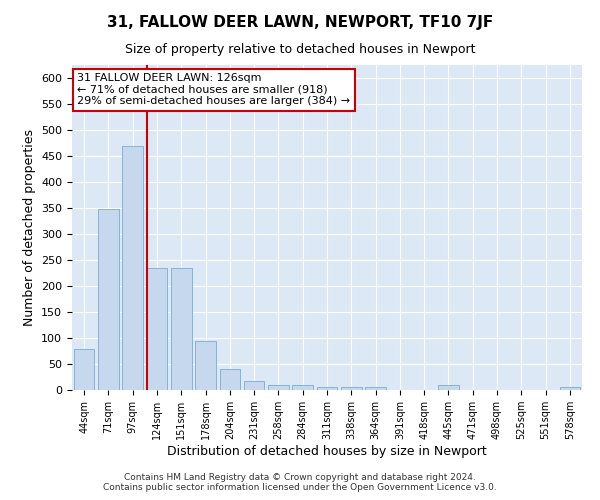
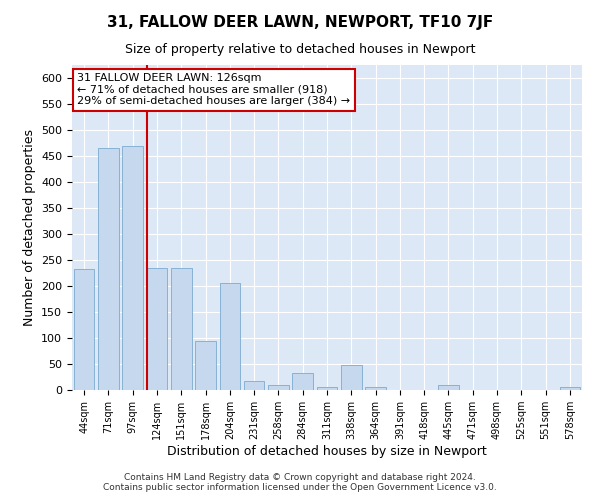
44sqm: 78 -> 232
71sqm: 348 -> 466
204sqm: 40 -> 206
284sqm: 10 -> 32
338sqm: 5 -> 48
